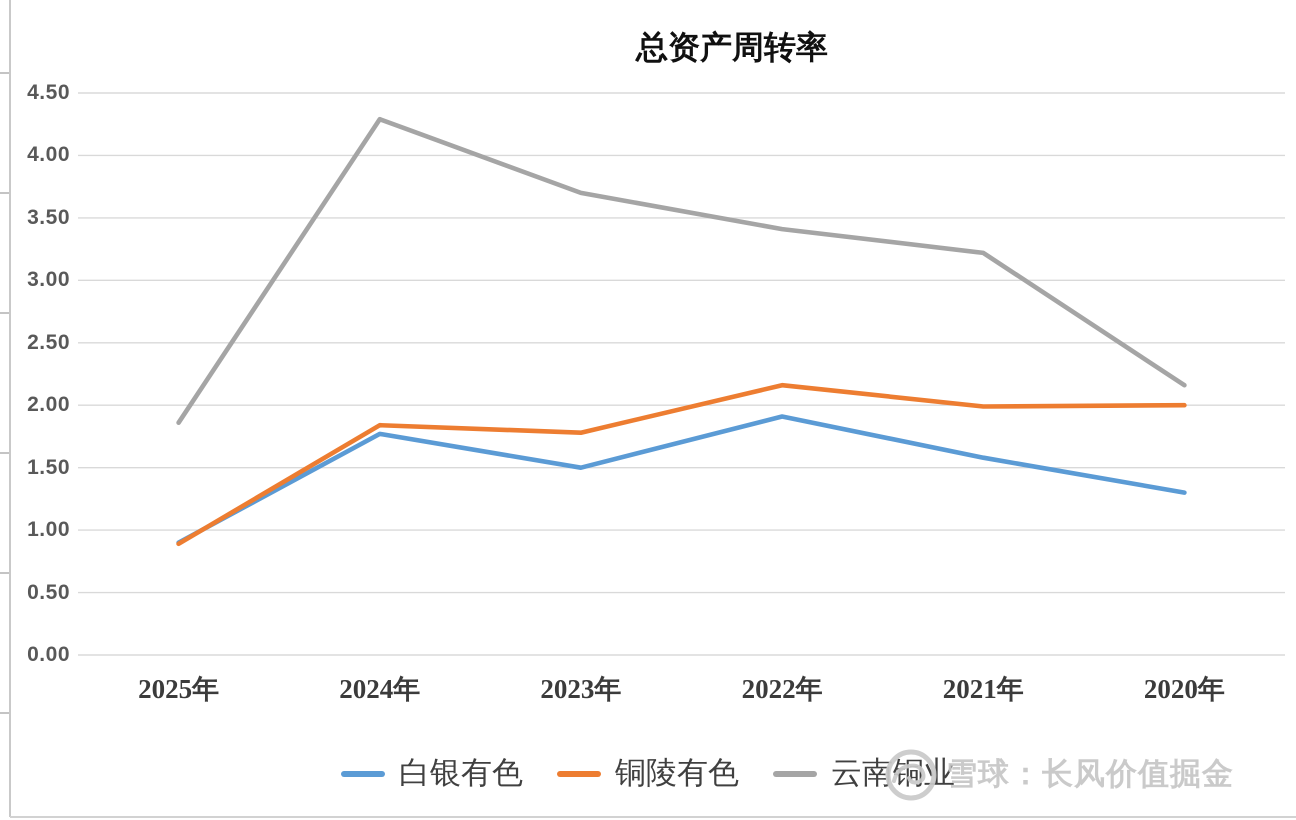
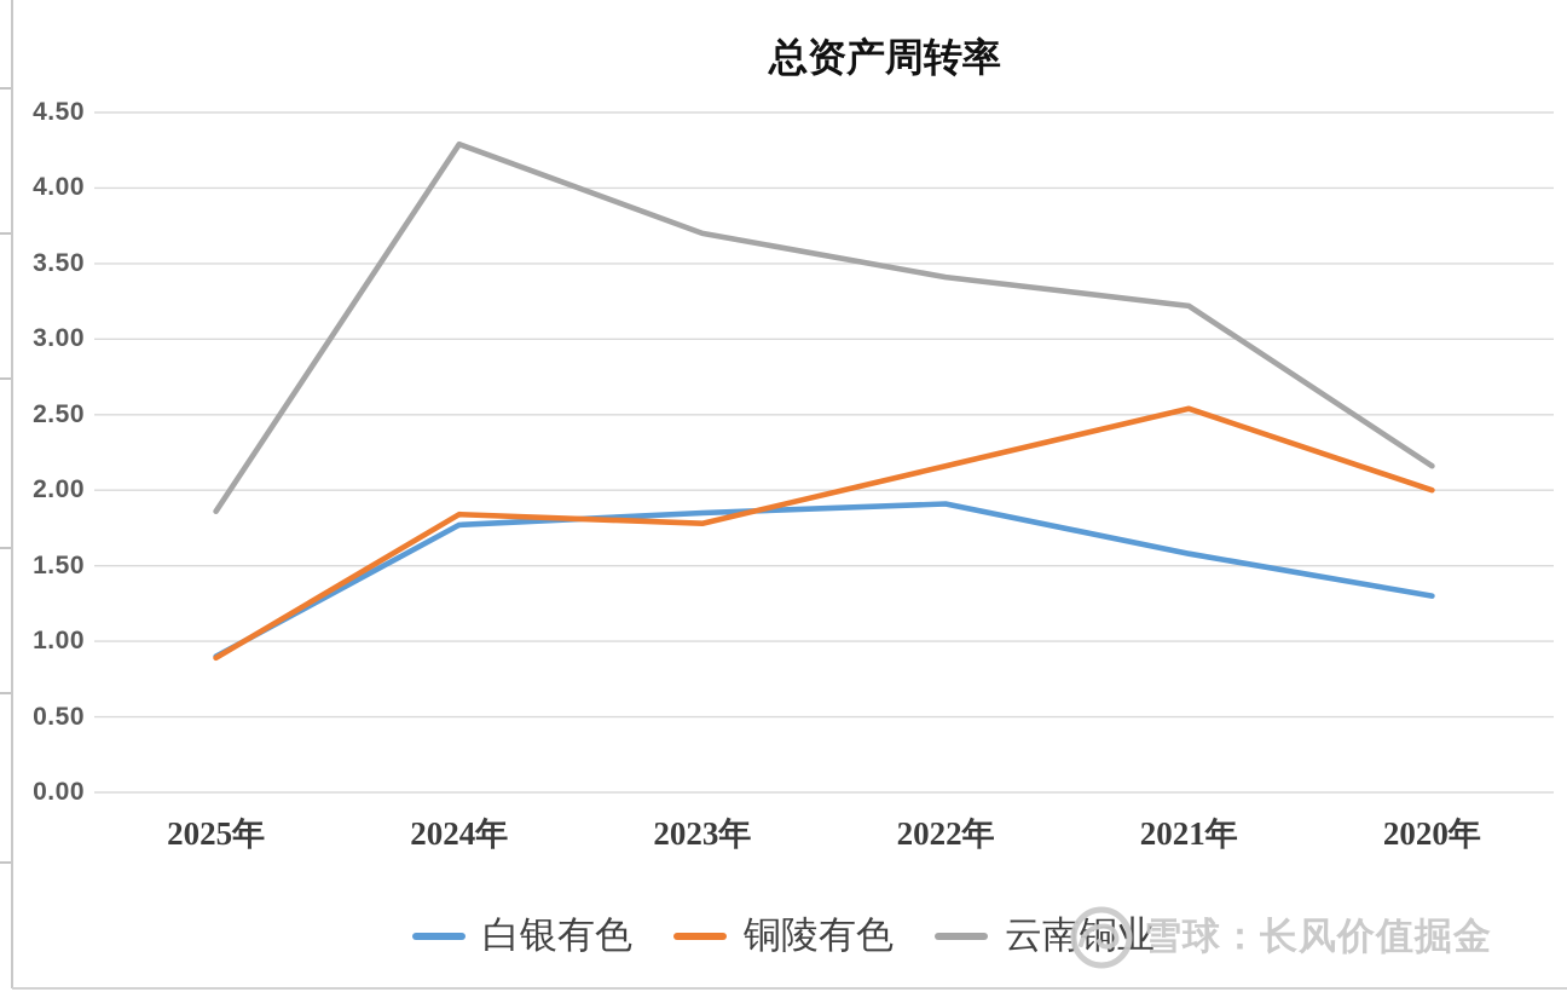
白银有色/2023年: 1.50 -> 1.85
铜陵有色/2021年: 1.99 -> 2.54
